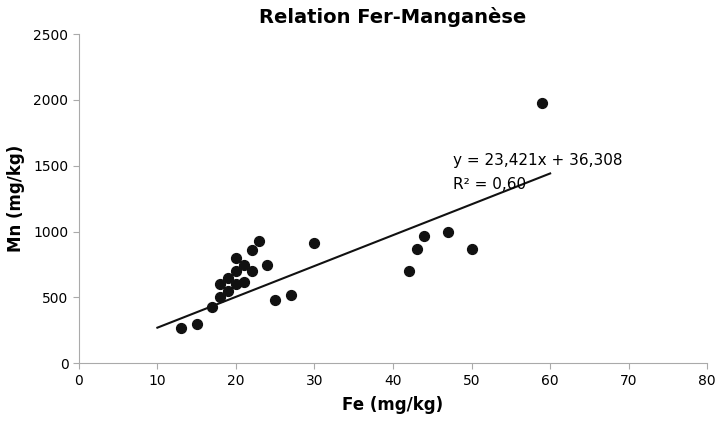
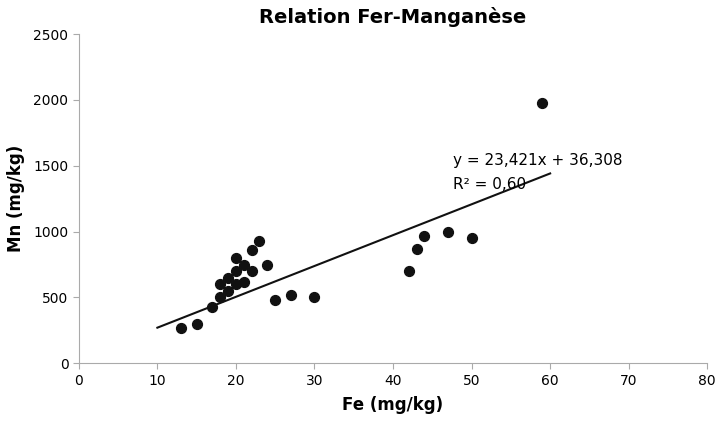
30: 910 -> 500
50: 870 -> 950
